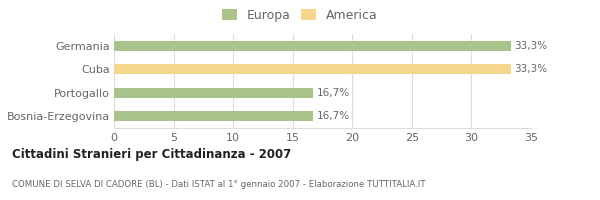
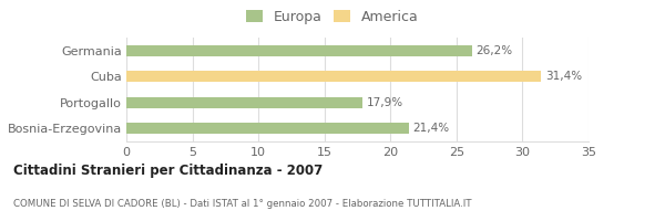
Germania: 33,3% -> 26,2%
Cuba: 33,3% -> 31,4%
Portogallo: 16,7% -> 17,9%
Bosnia-Erzegovina: 16,7% -> 21,4%
